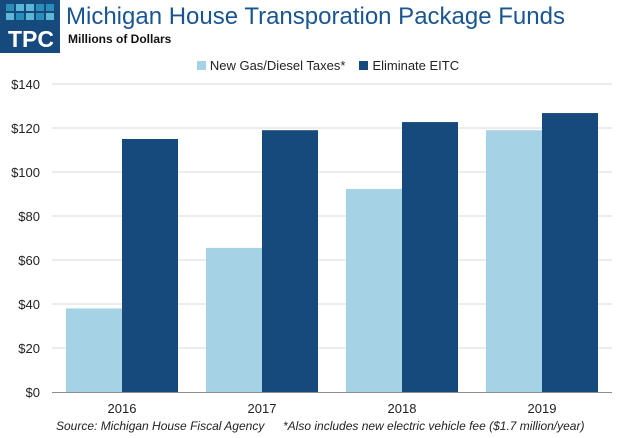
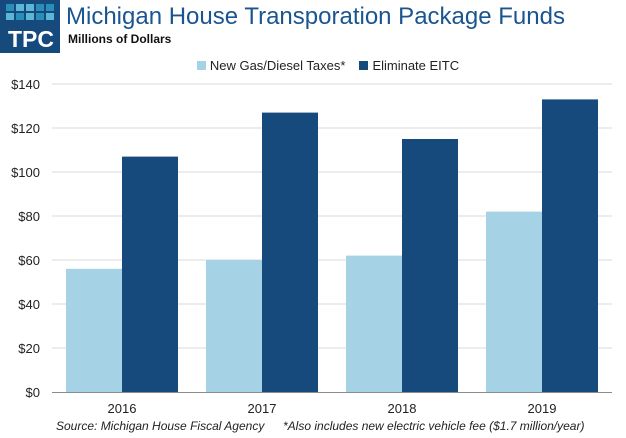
New Gas/Diesel Taxes*/2016: $38 -> $56
Eliminate EITC/2016: $115 -> $107
New Gas/Diesel Taxes*/2017: $66 -> $60
Eliminate EITC/2017: $119 -> $127
New Gas/Diesel Taxes*/2018: $92 -> $62
Eliminate EITC/2018: $123 -> $115
New Gas/Diesel Taxes*/2019: $119 -> $82
Eliminate EITC/2019: $127 -> $133
